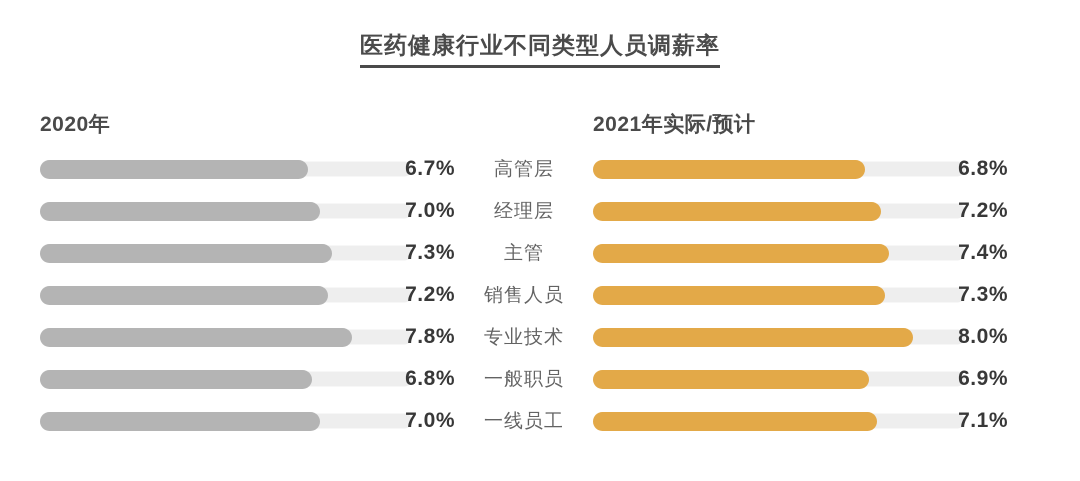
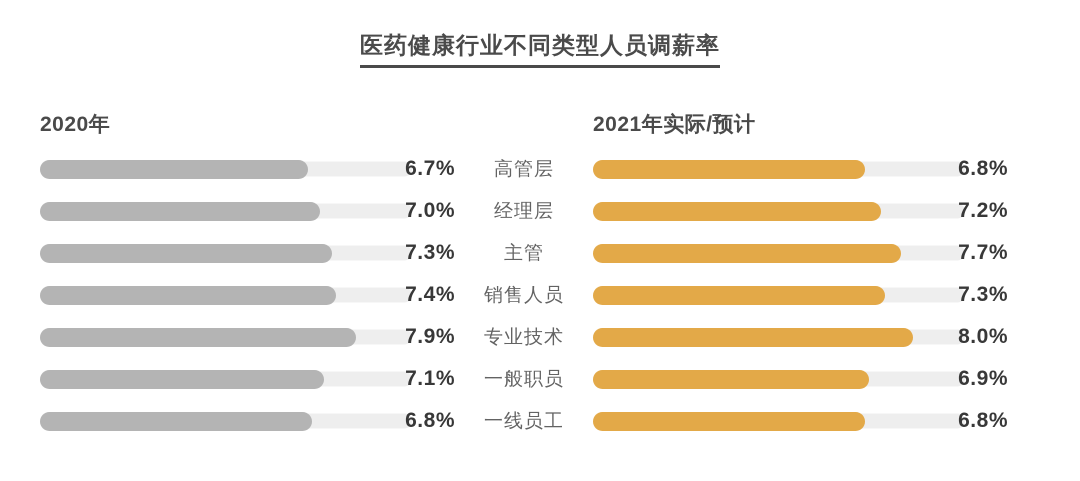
2021年实际/预计/主管: 7.4% -> 7.7%
2020年/销售人员: 7.2% -> 7.4%
2020年/专业技术: 7.8% -> 7.9%
2020年/一般职员: 6.8% -> 7.1%
2020年/一线员工: 7.0% -> 6.8%
2021年实际/预计/一线员工: 7.1% -> 6.8%
